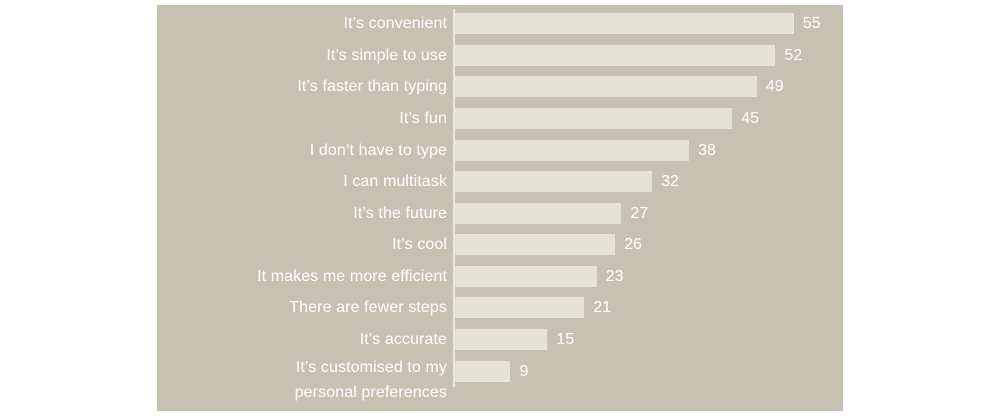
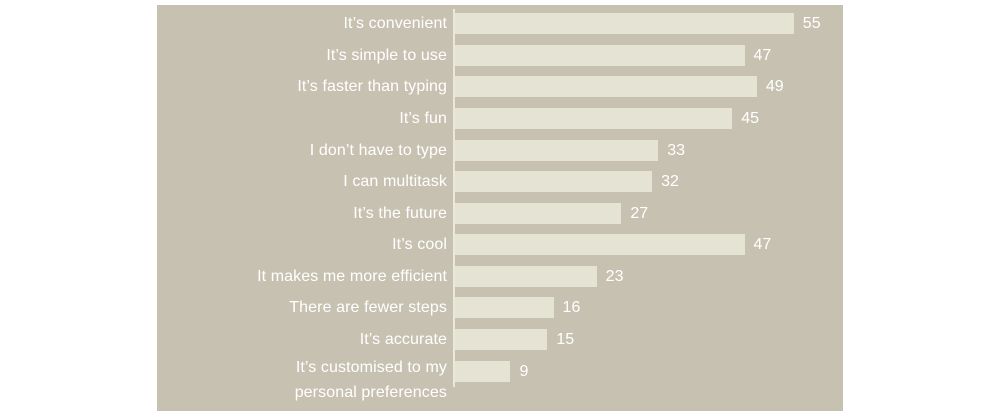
It’s simple to use: 52 -> 47
I don’t have to type: 38 -> 33
It’s cool: 26 -> 47
There are fewer steps: 21 -> 16
